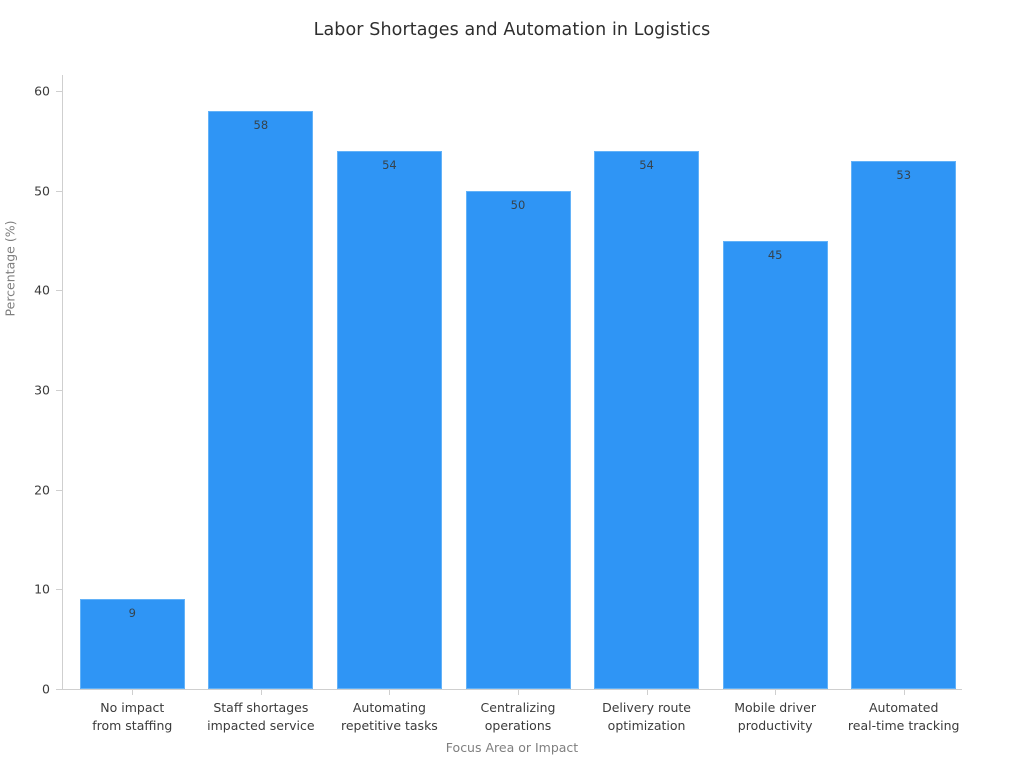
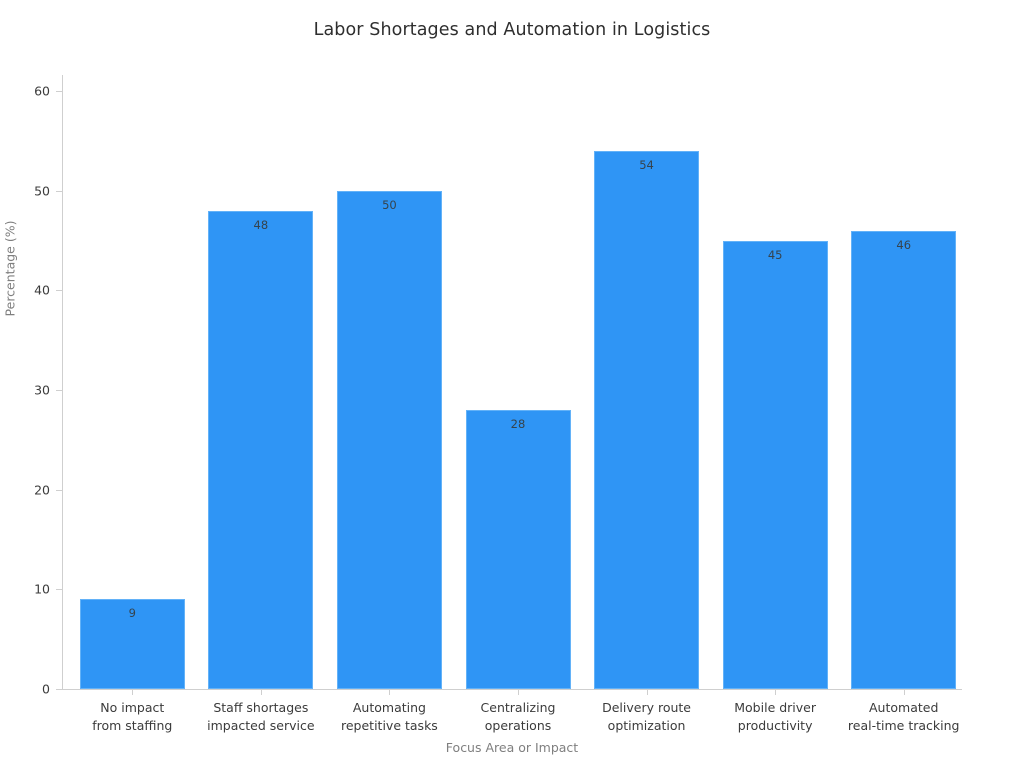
Staff shortages impacted service: 58 -> 48
Automating repetitive tasks: 54 -> 50
Centralizing operations: 50 -> 28
Automated real-time tracking: 53 -> 46
